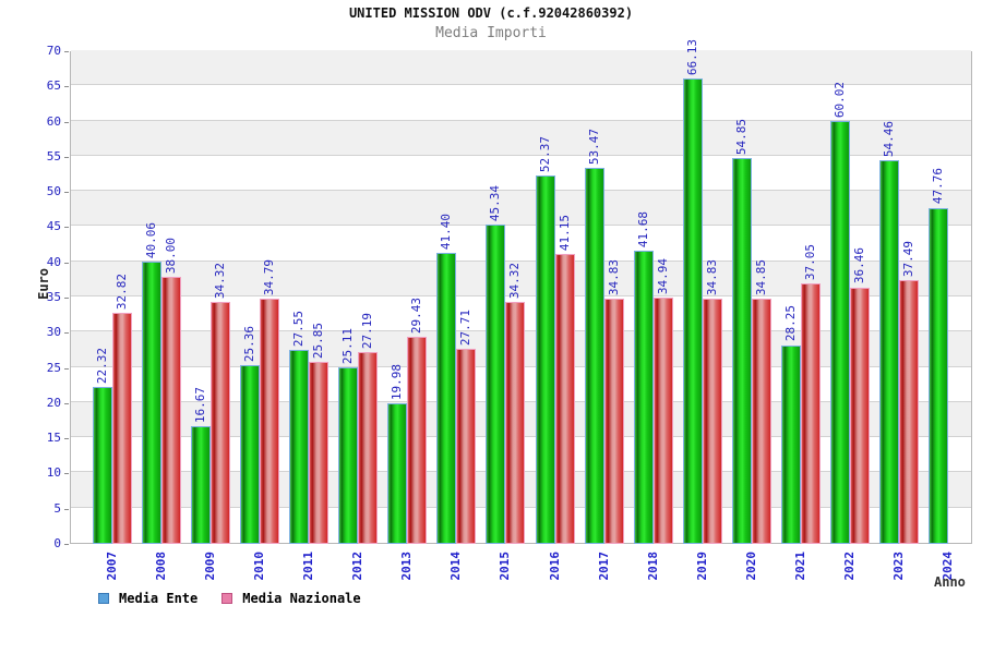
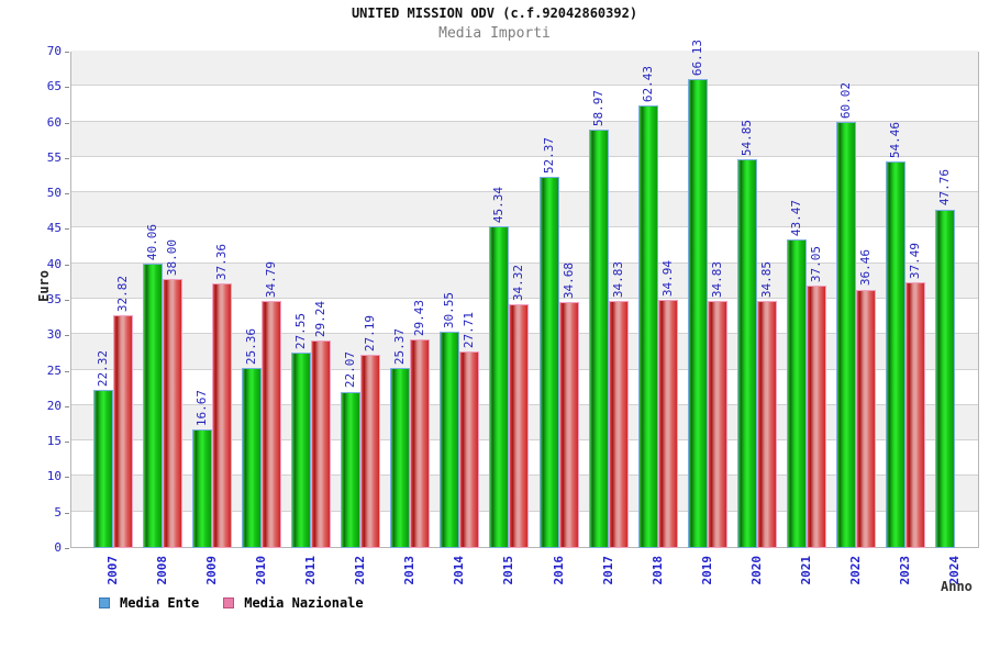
Media Nazionale/2009: 34.32 -> 37.36
Media Nazionale/2011: 25.85 -> 29.24
Media Ente/2012: 25.11 -> 22.07
Media Ente/2013: 19.98 -> 25.37
Media Ente/2014: 41.40 -> 30.55
Media Nazionale/2016: 41.15 -> 34.68
Media Ente/2017: 53.47 -> 58.97
Media Ente/2018: 41.68 -> 62.43
Media Ente/2021: 28.25 -> 43.47
